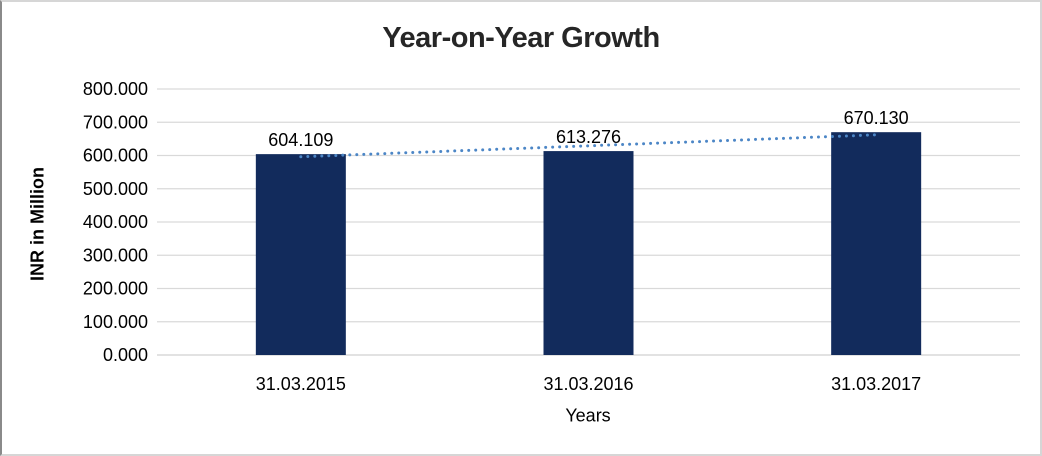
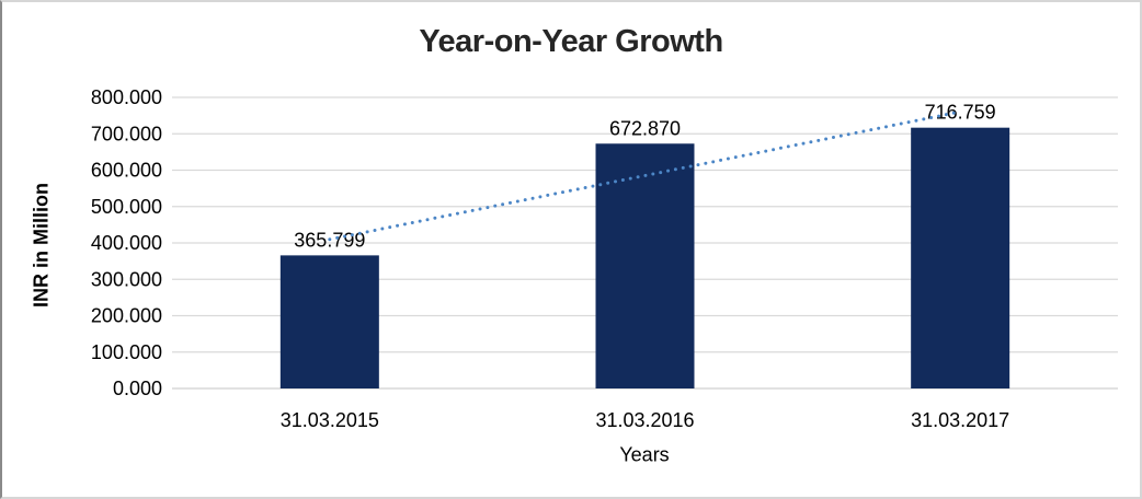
31.03.2015: 604.109 -> 365.799
31.03.2016: 613.276 -> 672.870
31.03.2017: 670.130 -> 716.759
